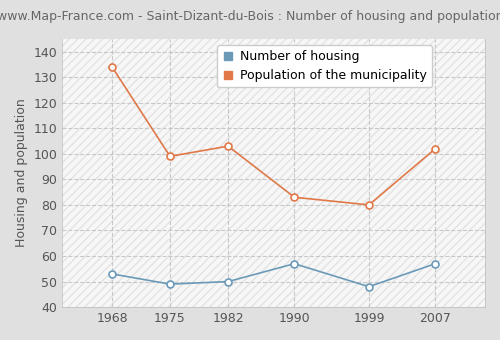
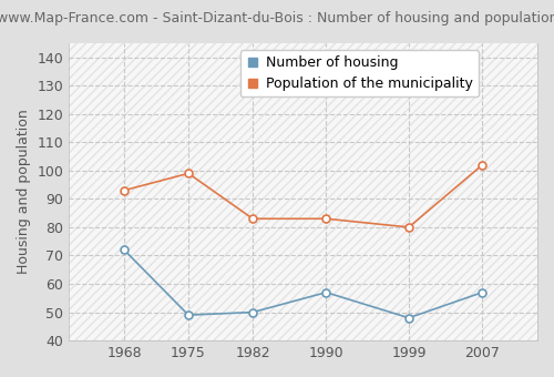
Number of housing/1968: 53 -> 72
Population of the municipality/1968: 134 -> 93
Population of the municipality/1982: 103 -> 83
